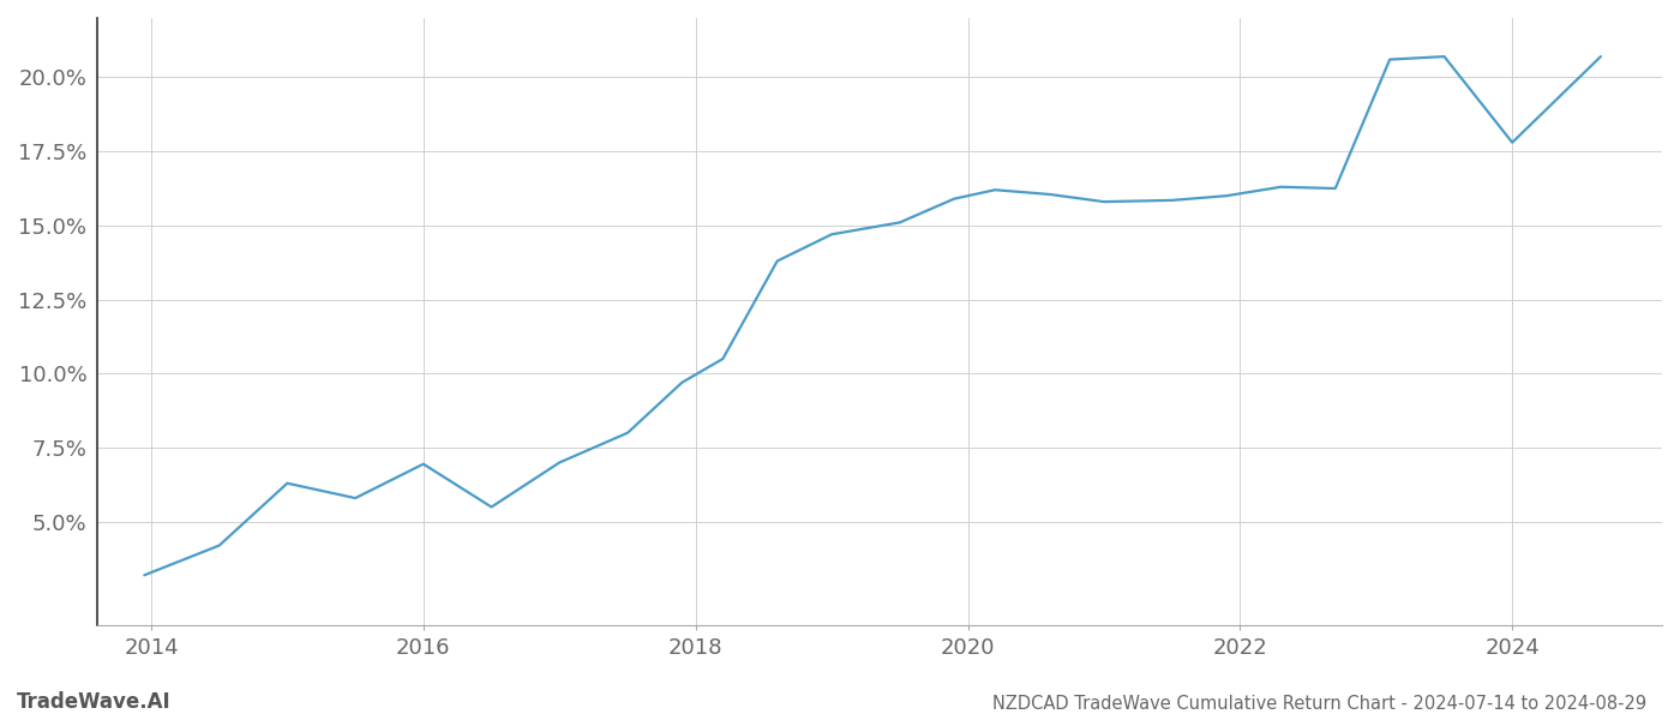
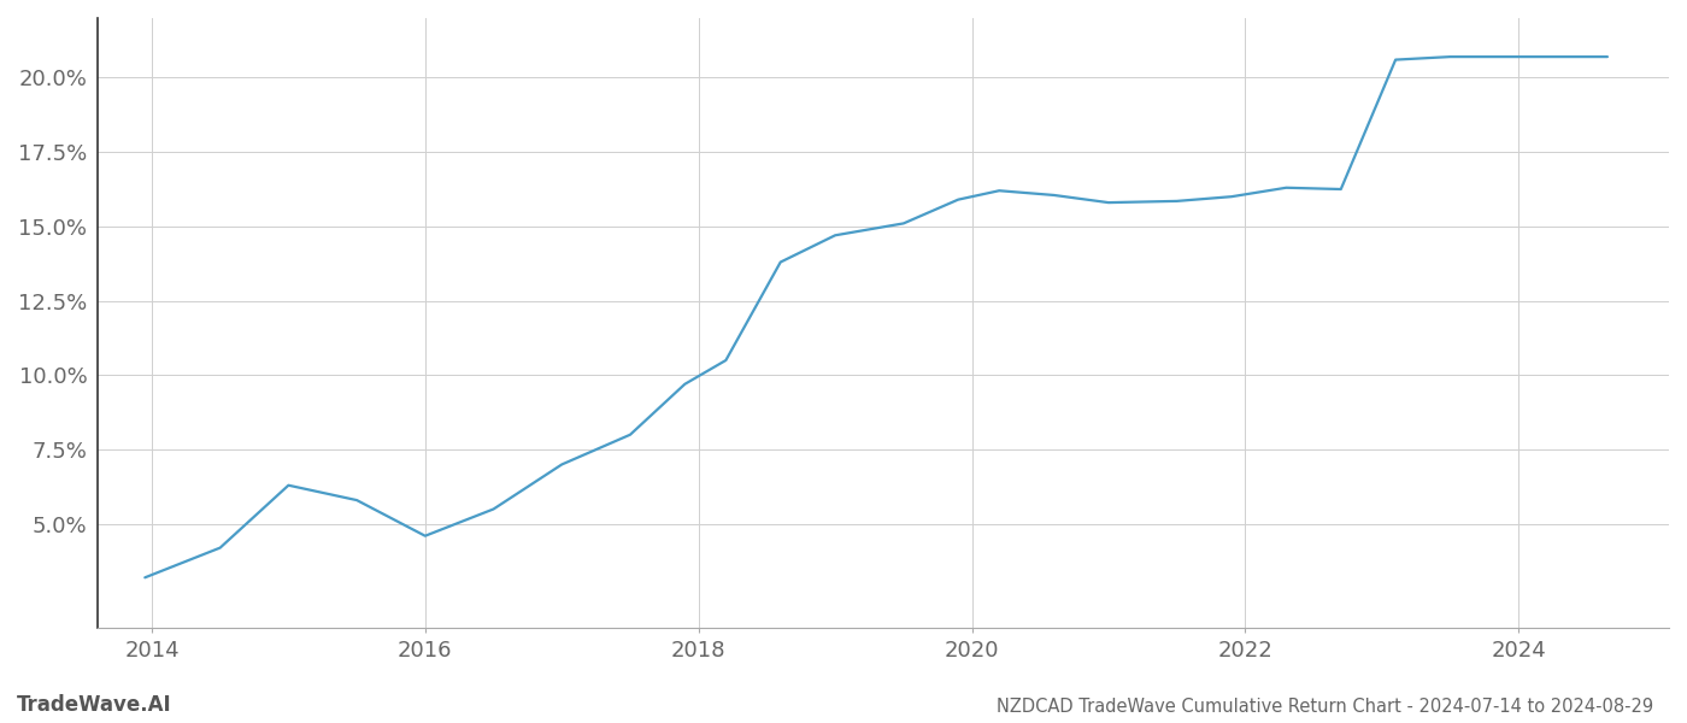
2016: 6.95% -> 4.60%
2024: 17.80% -> 20.70%
